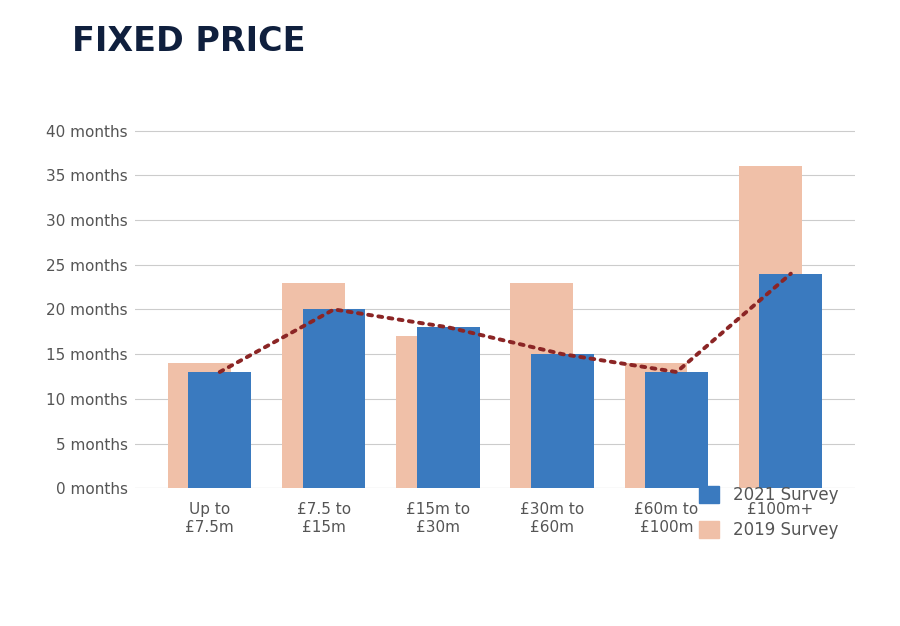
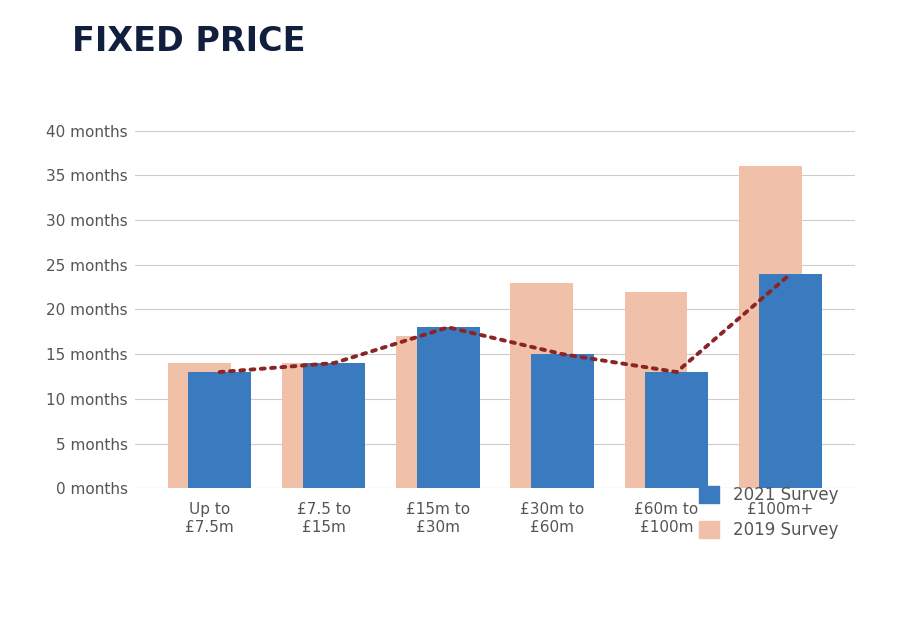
2019 Survey/£7.5 to £15m: 23 months -> 14 months
2021 Survey/£7.5 to £15m: 20 months -> 14 months
2019 Survey/£60m to £100m: 14 months -> 22 months
